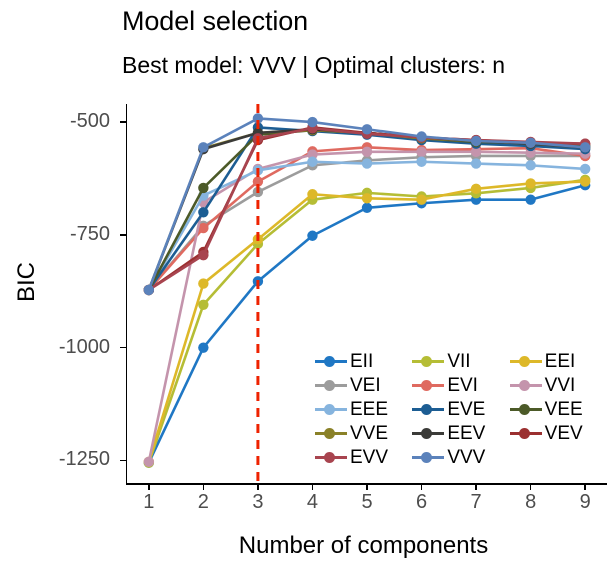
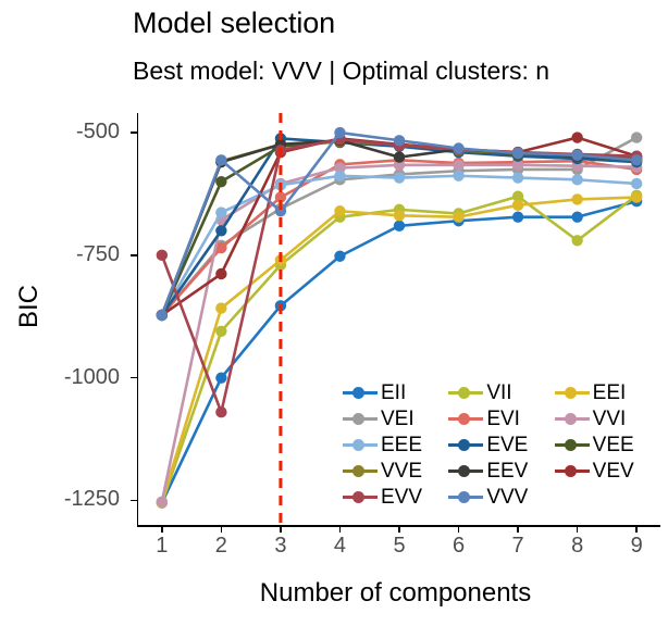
EVV/1: -870 -> -750
VEE/2: -650 -> -600
EVV/2: -800 -> -1070
VVV/3: -490 -> -660
EEV/5: -520 -> -550
VII/7: -660 -> -630
VII/8: -650 -> -720
VEV/8: -550 -> -510
VEI/9: -580 -> -510
